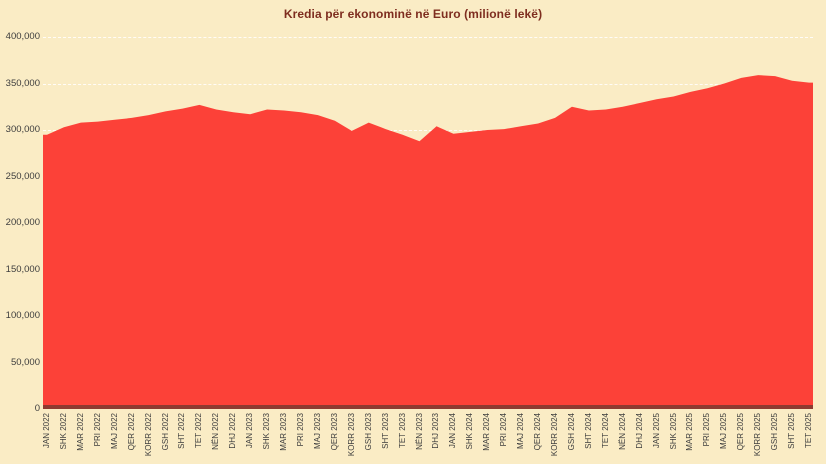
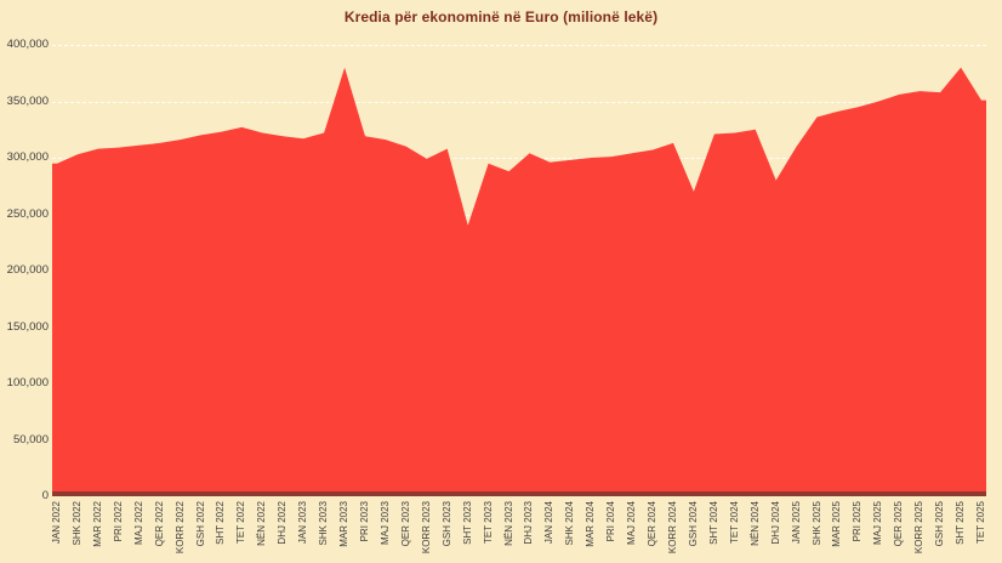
MAR 2023: 320000 -> 380000
SHT 2023: 300000 -> 240000
GSH 2024: 320000 -> 270000
DHJ 2024: 330000 -> 280000
JAN 2025: 330000 -> 310000
SHT 2025: 350000 -> 380000
